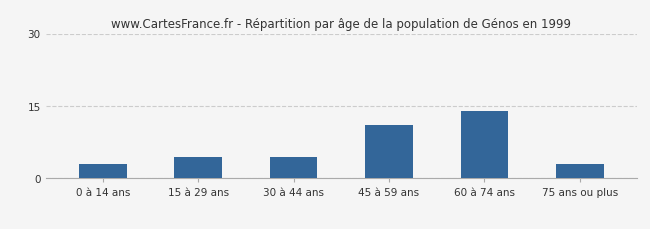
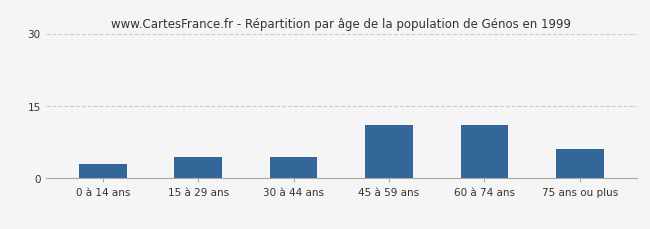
60 à 74 ans: 14.0 -> 11.0
75 ans ou plus: 3.0 -> 6.0
